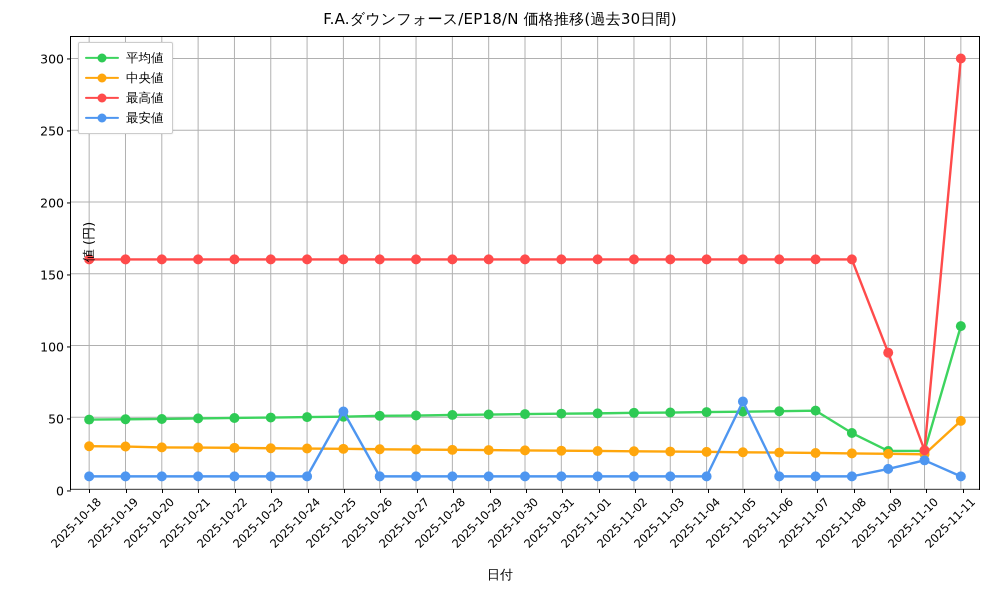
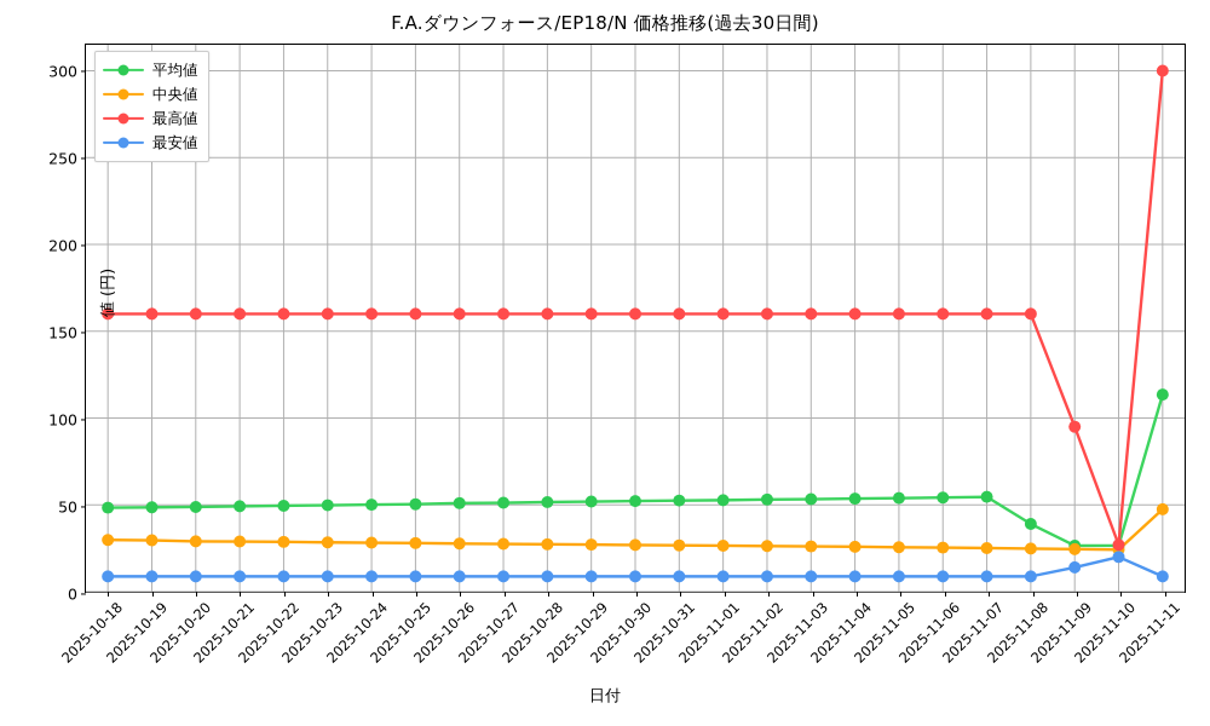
最安値/2025-10-25: 54 -> 9
最安値/2025-11-05: 61 -> 9
